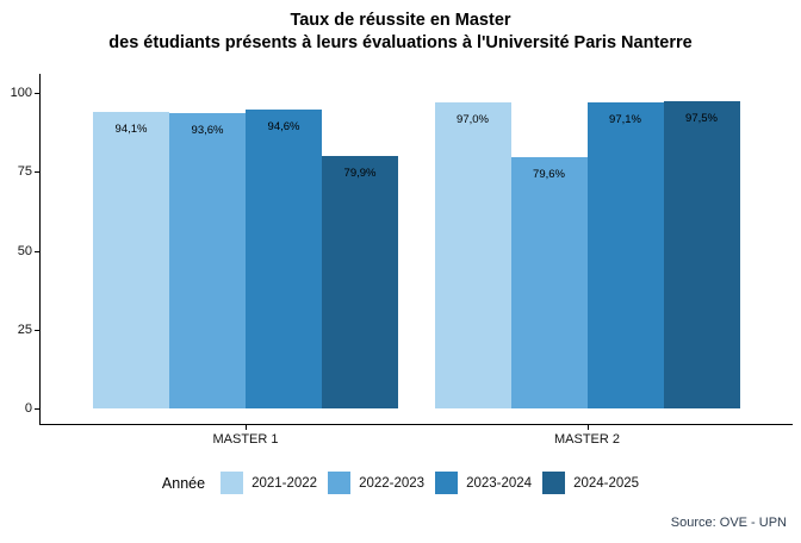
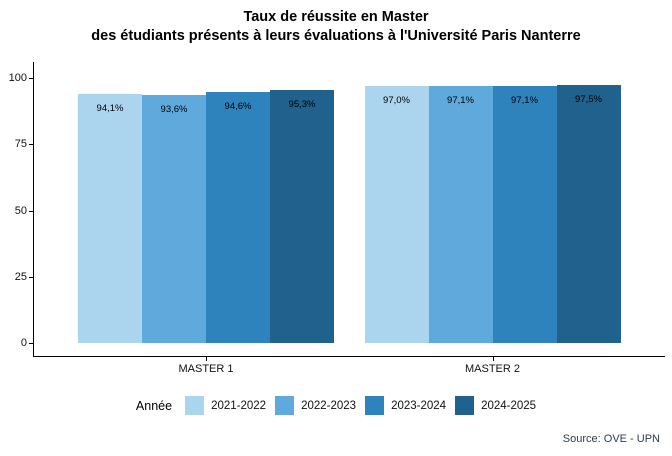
2024-2025/MASTER 1: 79,9% -> 95,3%
2022-2023/MASTER 2: 79,6% -> 97,1%
